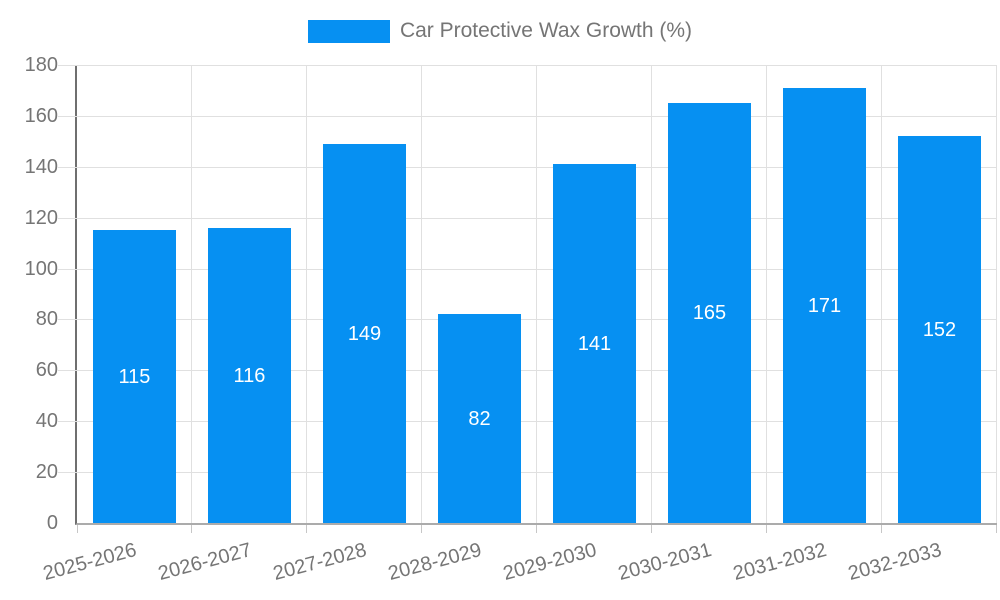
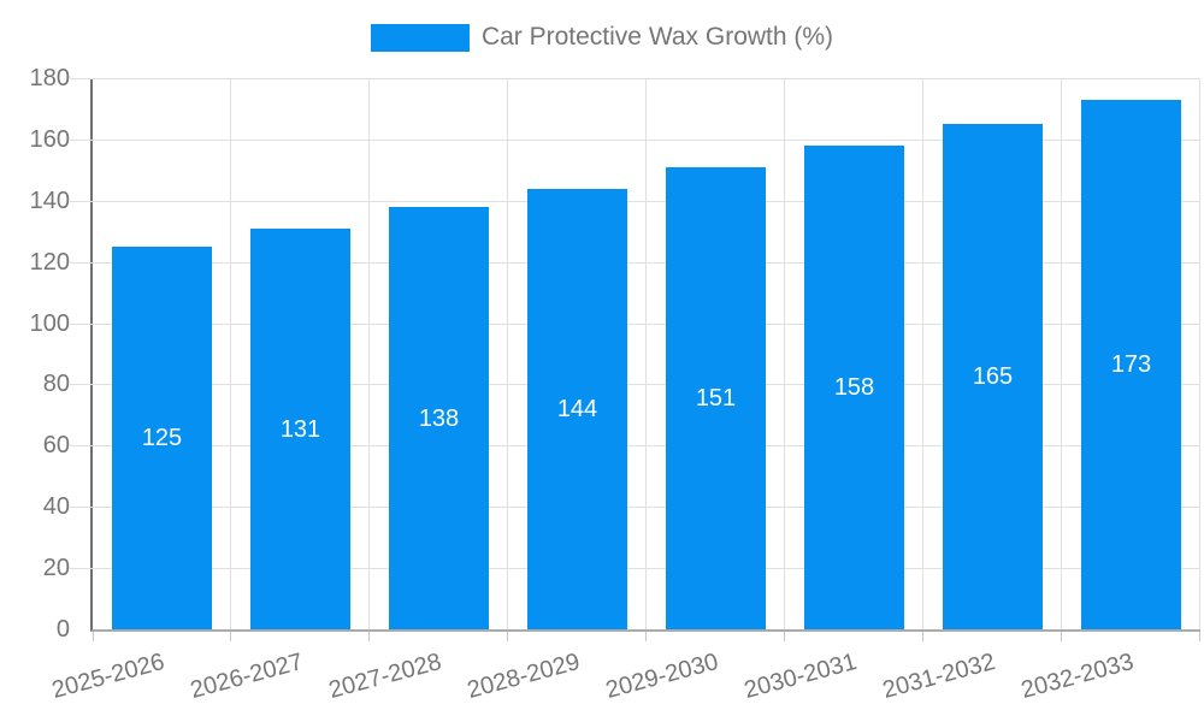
2025-2026: 115 -> 125
2026-2027: 116 -> 131
2027-2028: 149 -> 138
2028-2029: 82 -> 144
2029-2030: 141 -> 151
2030-2031: 165 -> 158
2031-2032: 171 -> 165
2032-2033: 152 -> 173
